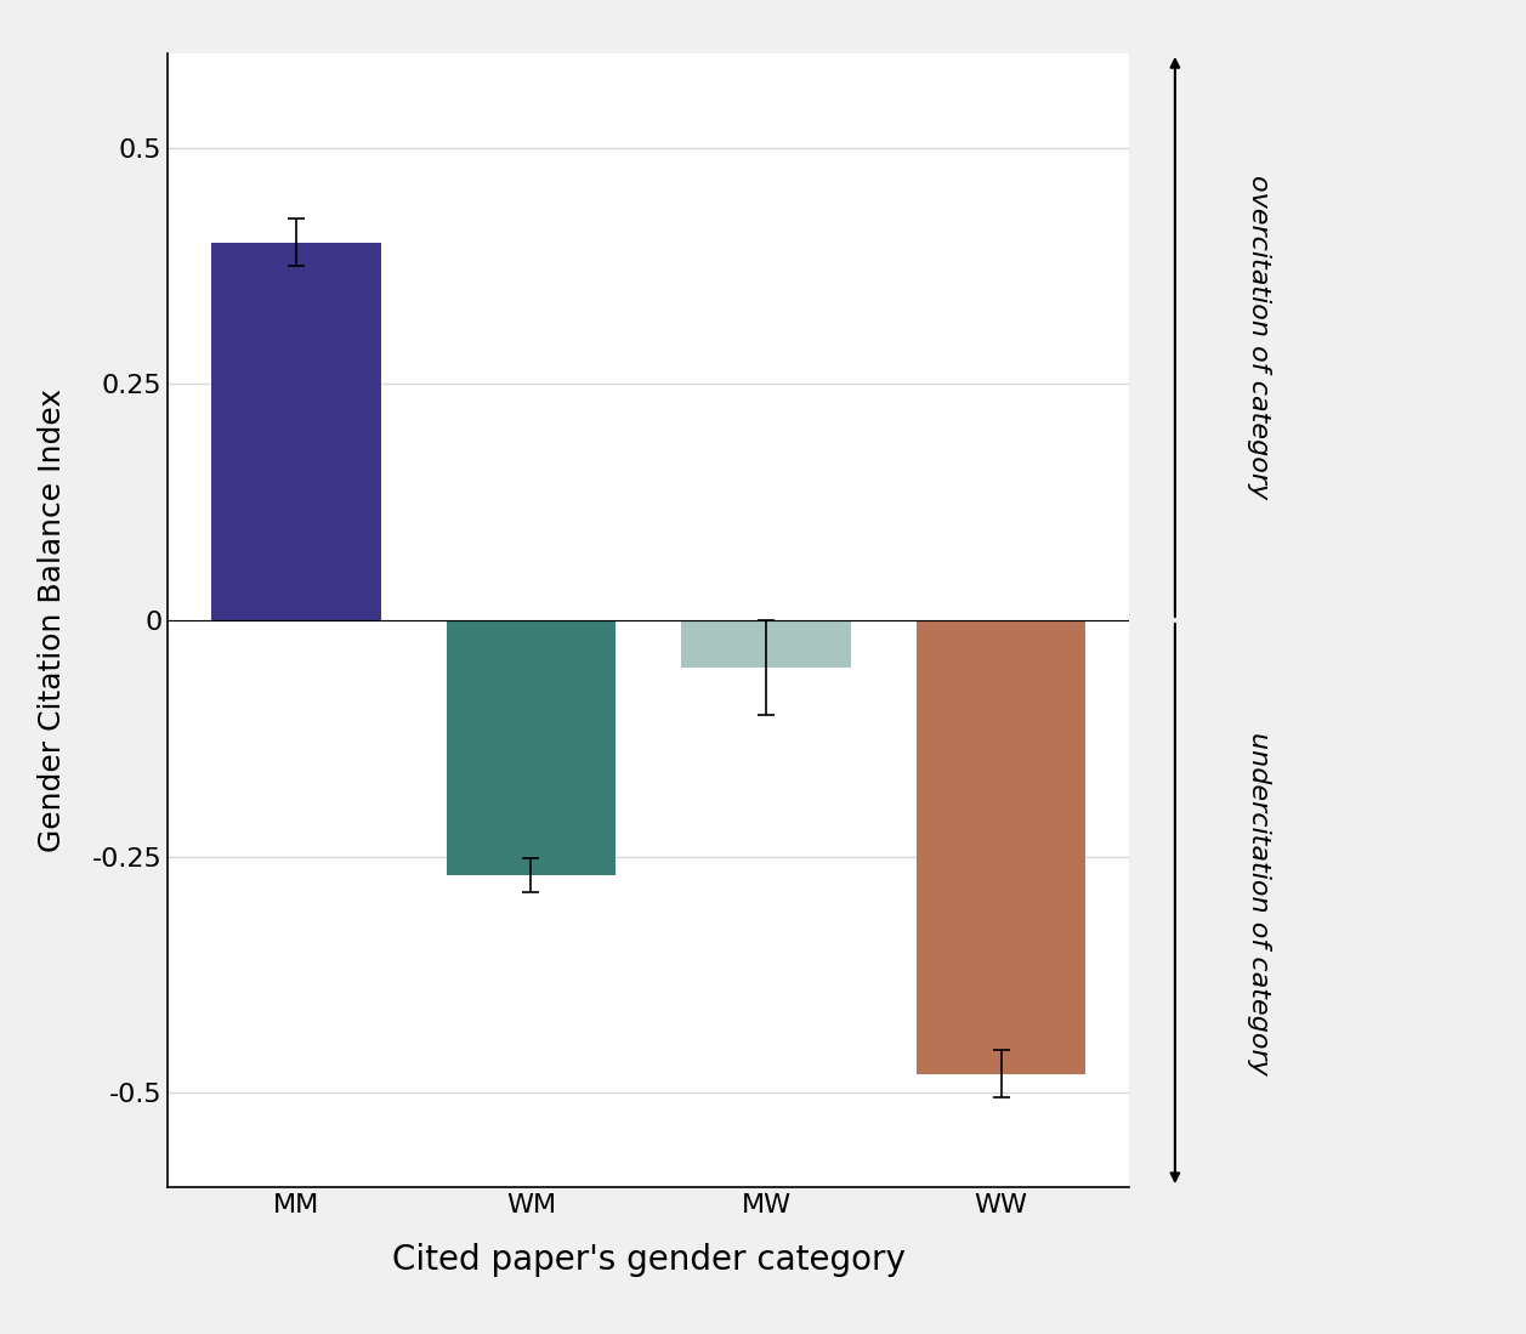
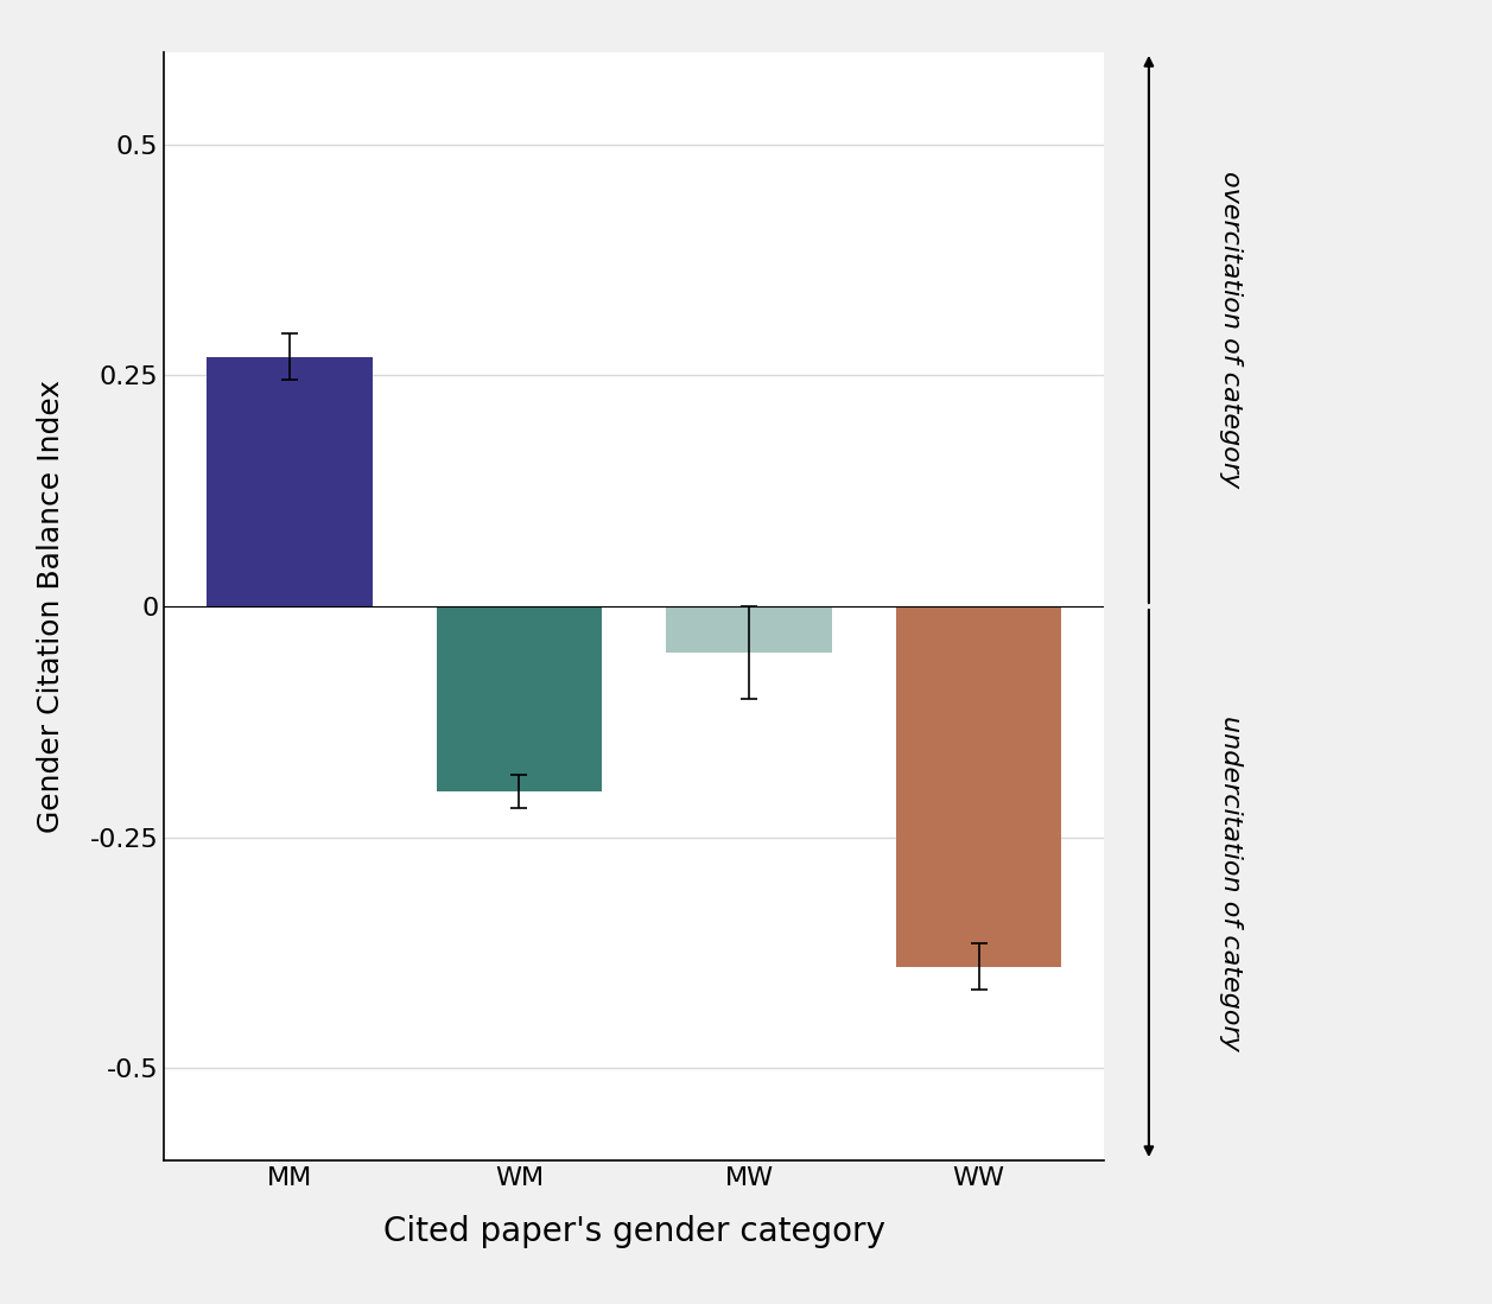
MM: 0.40 -> 0.27
WM: -0.27 -> -0.20
WW: -0.48 -> -0.39
